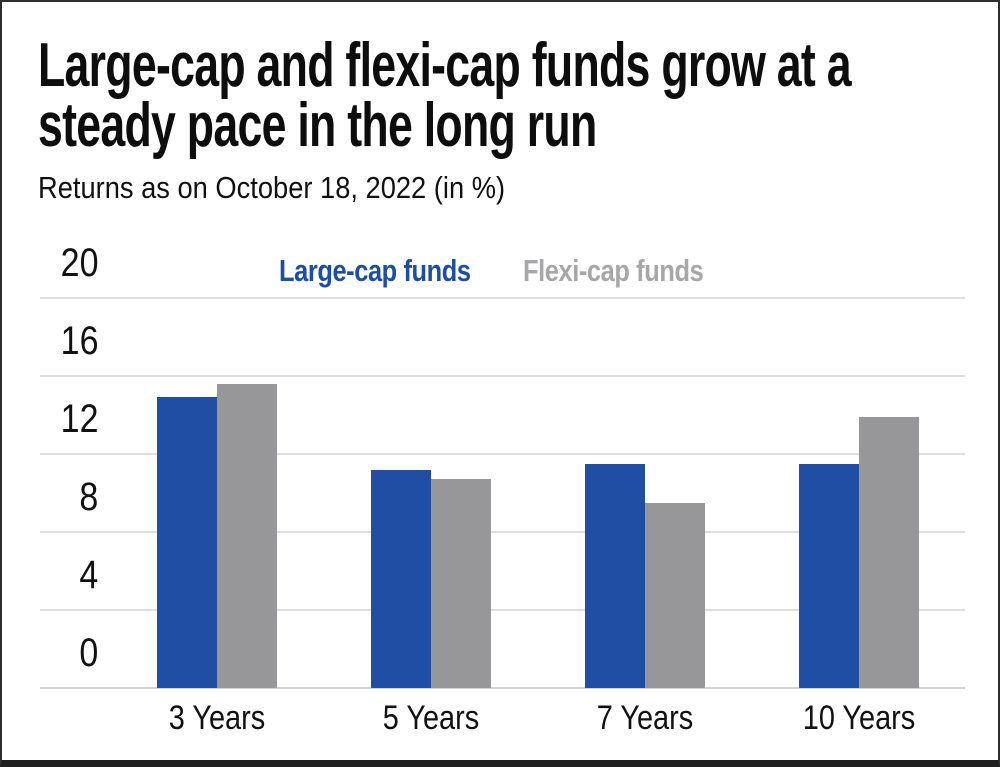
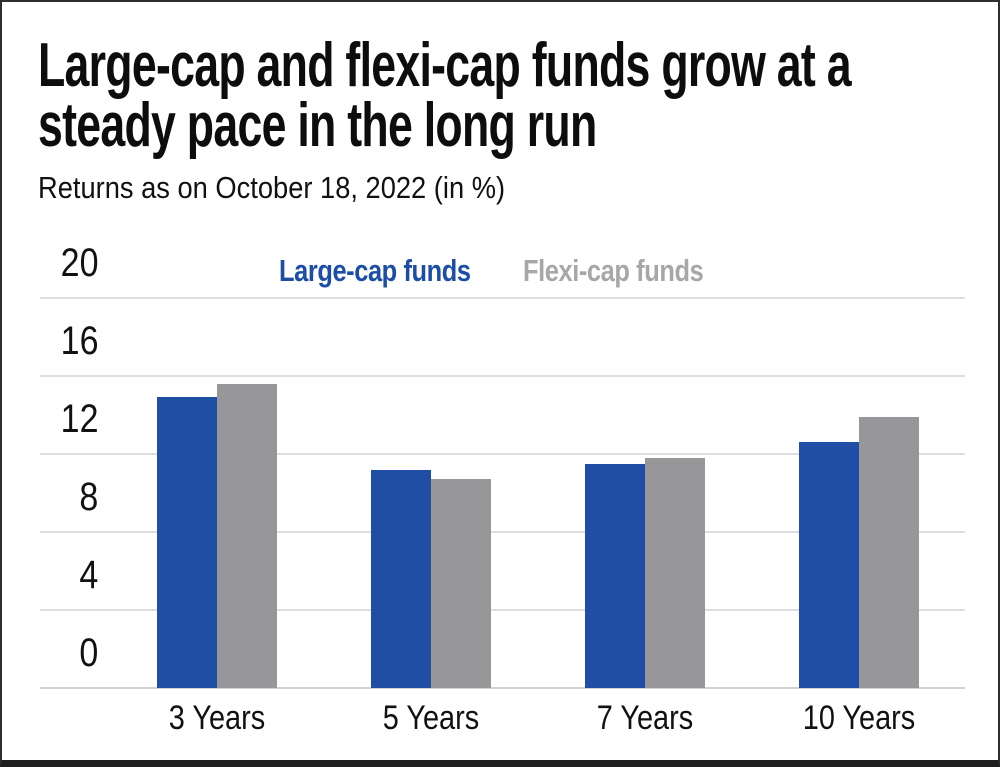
Flexi-cap funds/7 Years: 9.5 -> 11.8
Large-cap funds/10 Years: 11.5 -> 12.6
